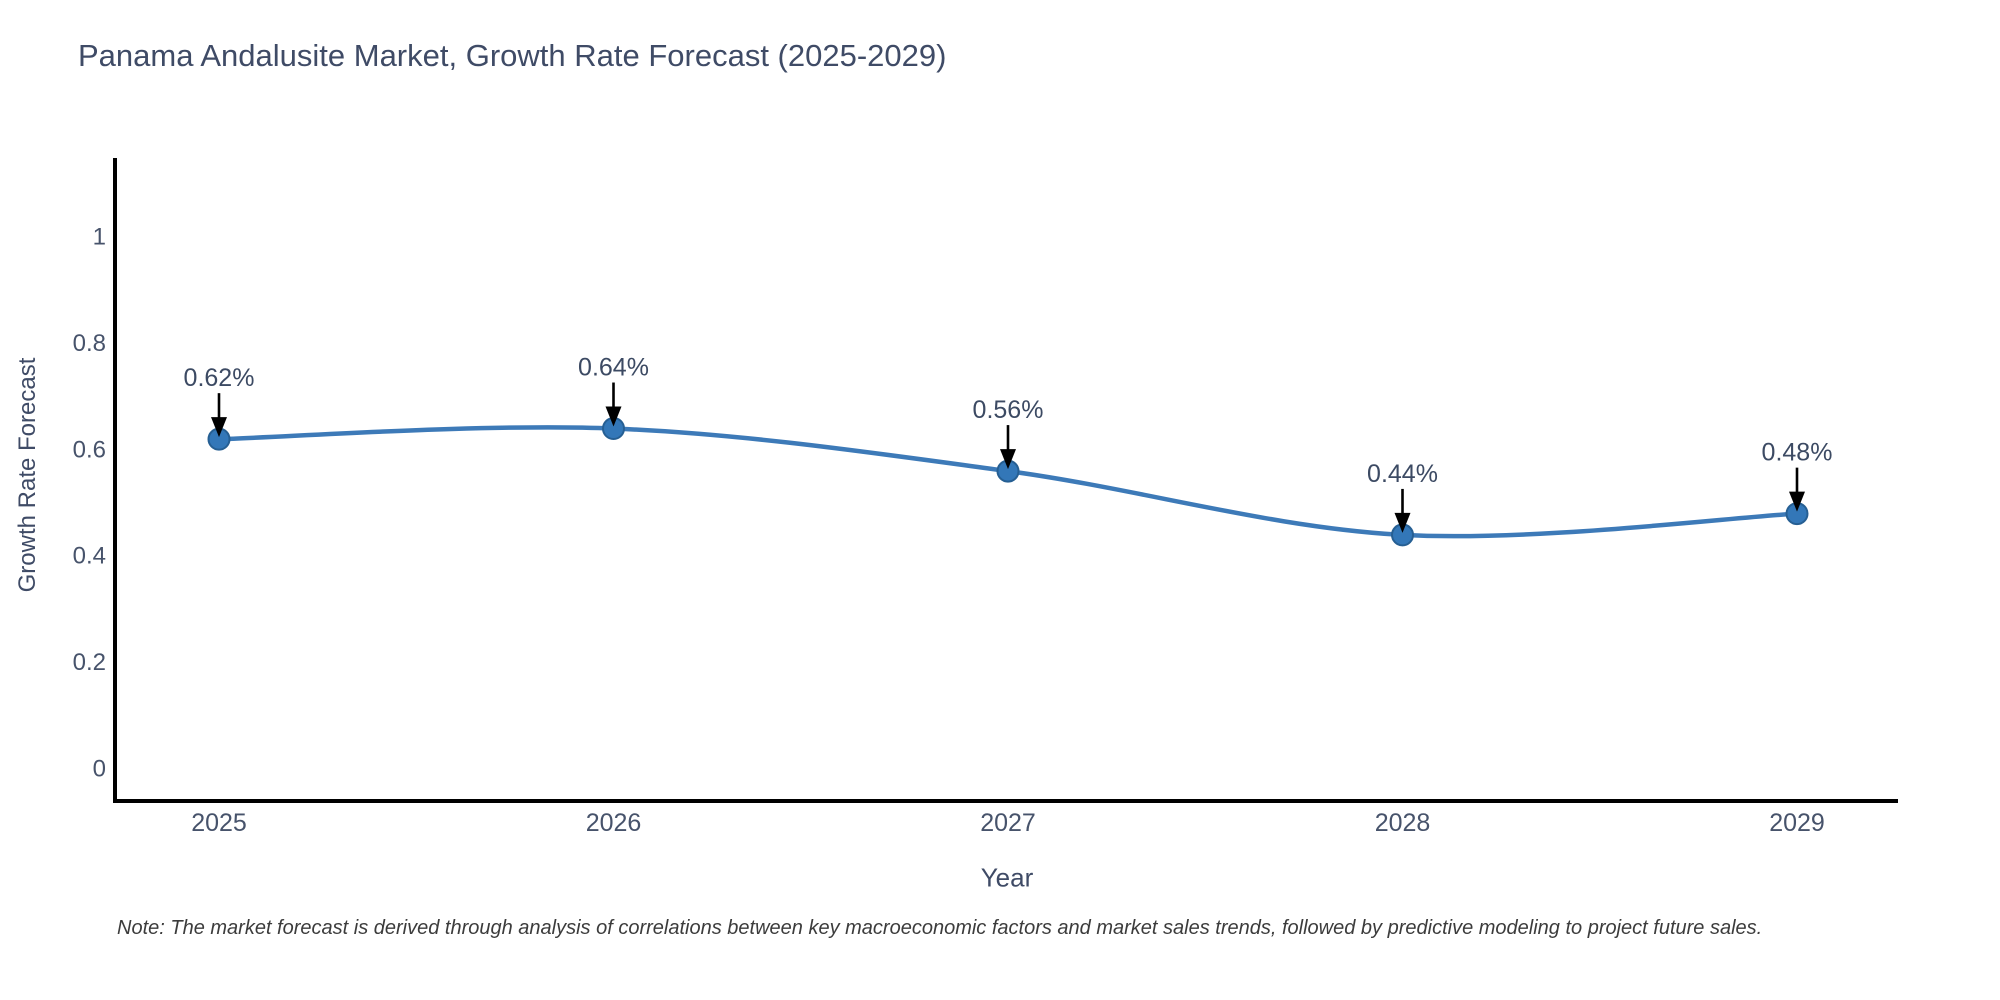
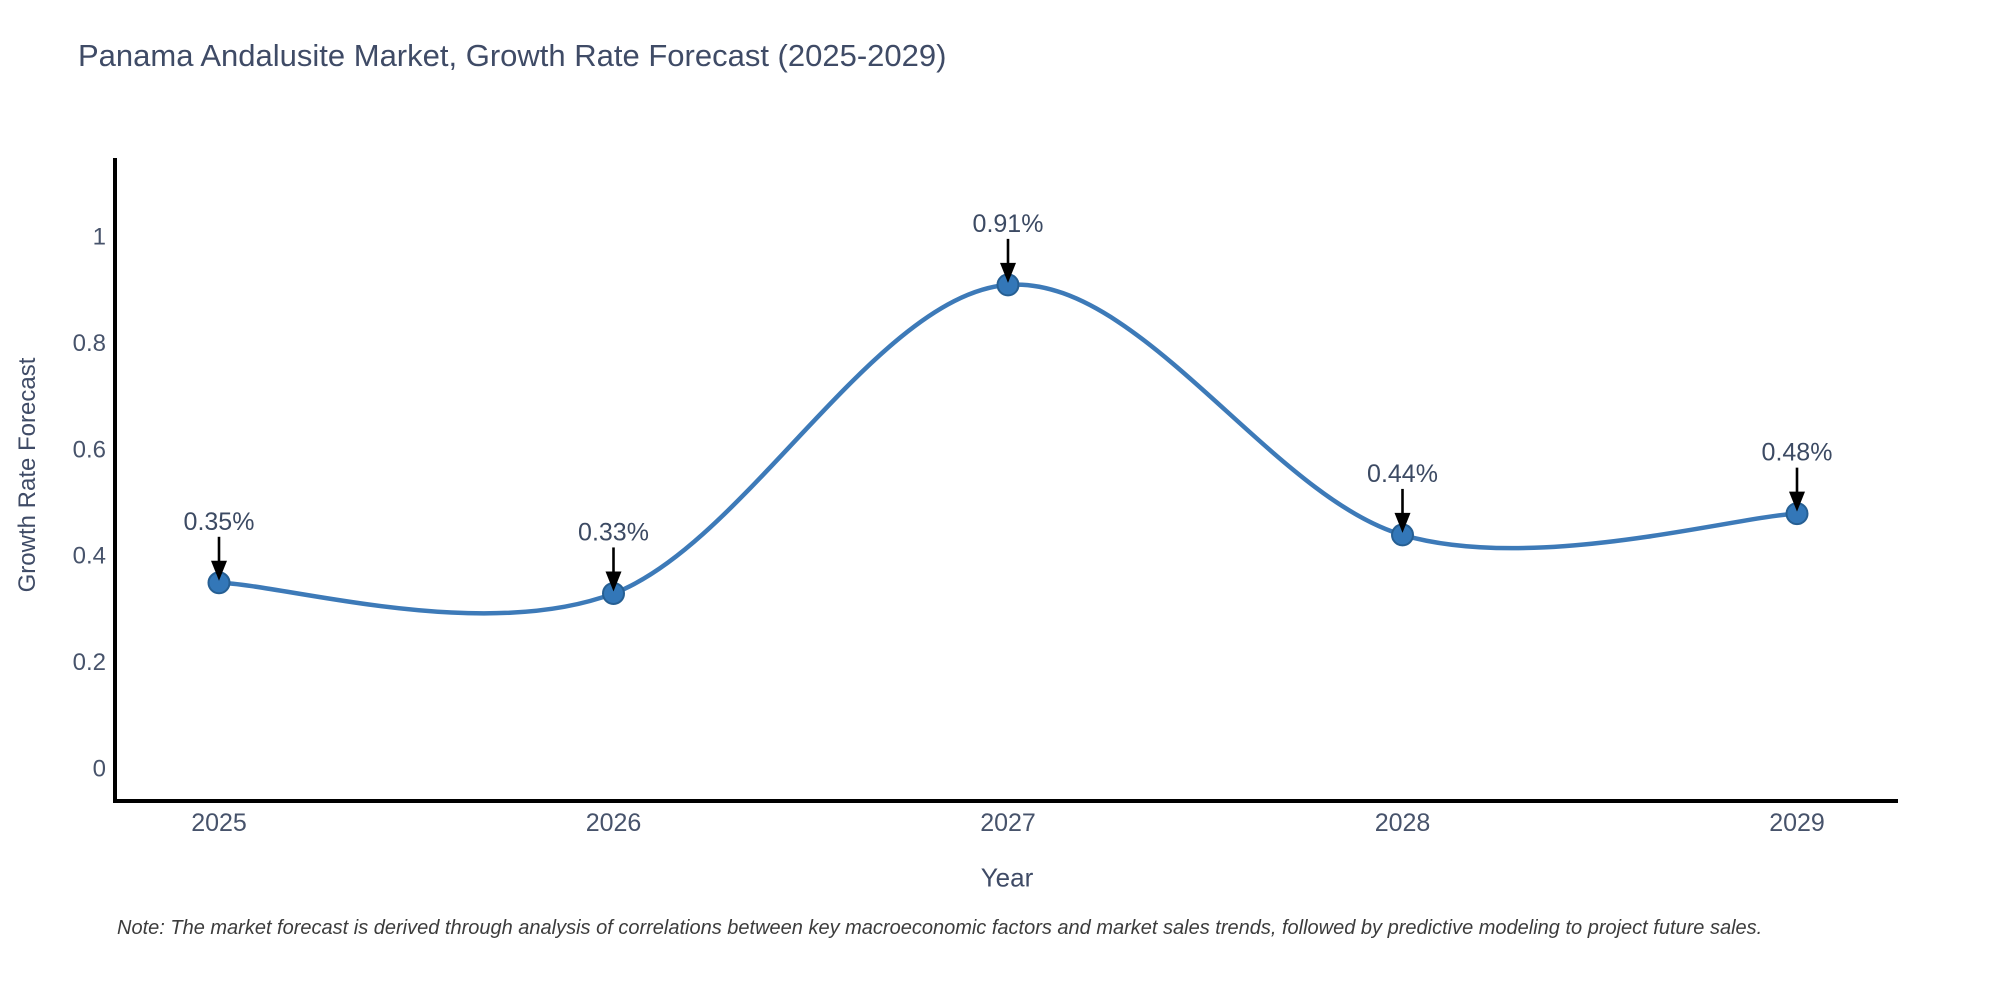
2025: 0.62% -> 0.35%
2026: 0.64% -> 0.33%
2027: 0.56% -> 0.91%
